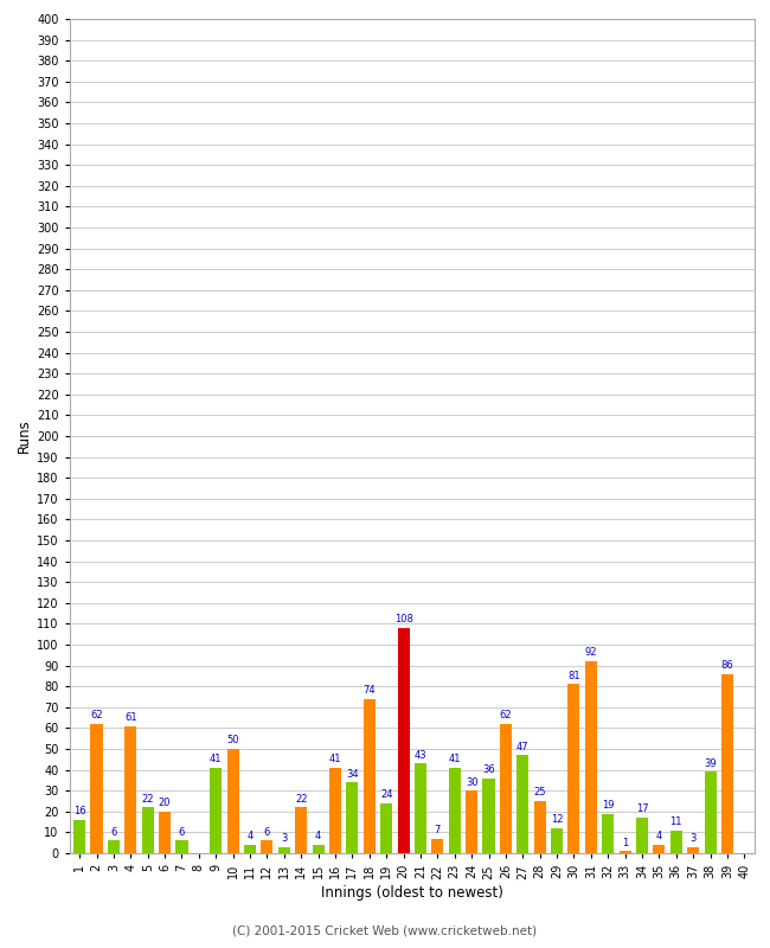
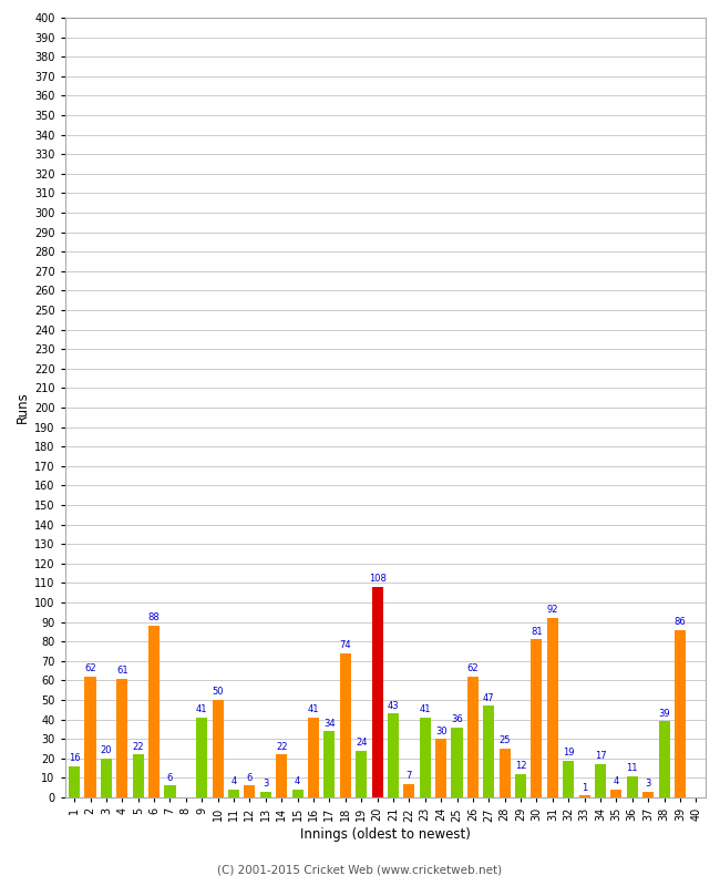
3: 6 -> 20
6: 20 -> 88
